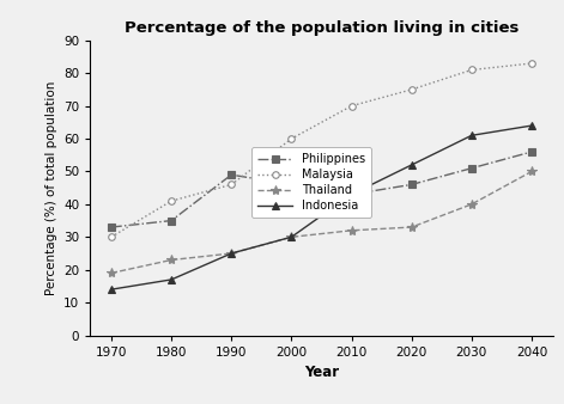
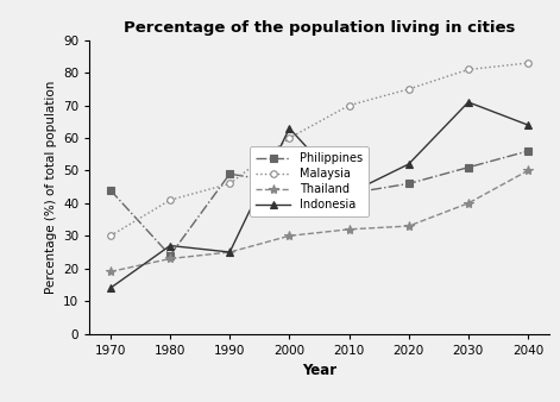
Philippines/1970: 33 -> 44
Philippines/1980: 35 -> 24
Indonesia/1980: 17 -> 27
Indonesia/2000: 30 -> 63
Indonesia/2030: 61 -> 71
